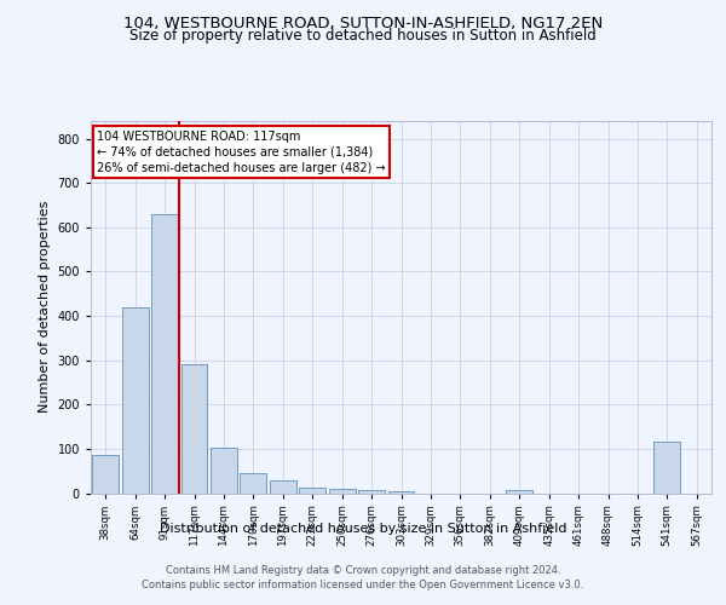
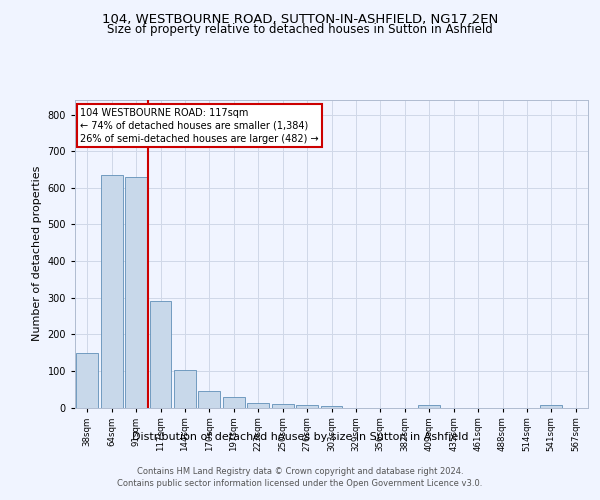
38sqm: 85 -> 150
64sqm: 420 -> 635
541sqm: 115 -> 8
